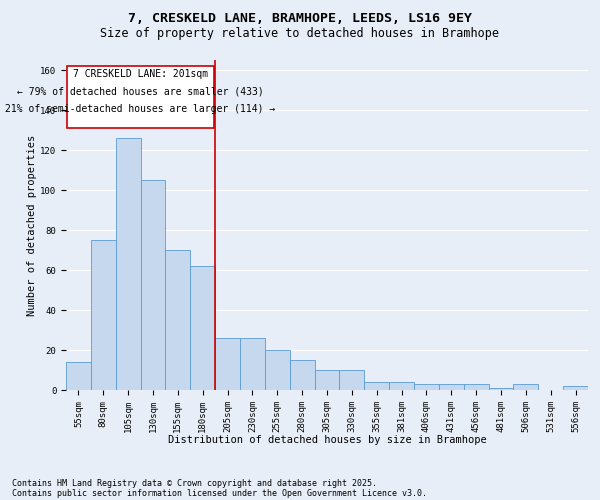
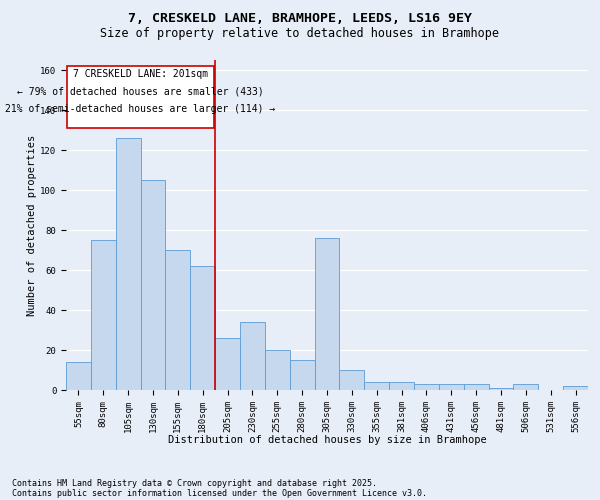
230sqm: 26 -> 34
305sqm: 10 -> 76
